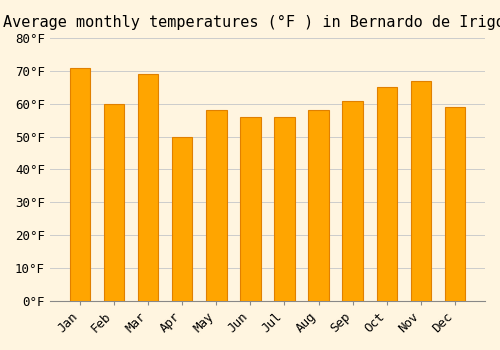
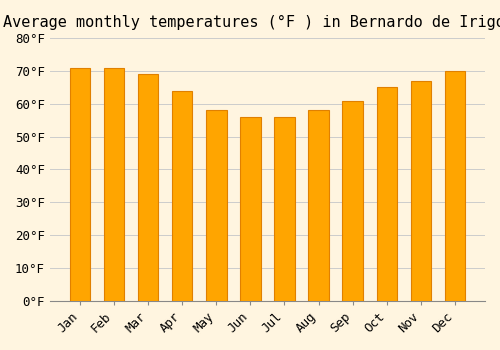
Feb: 60°F -> 71°F
Apr: 50°F -> 64°F
Dec: 59°F -> 70°F
